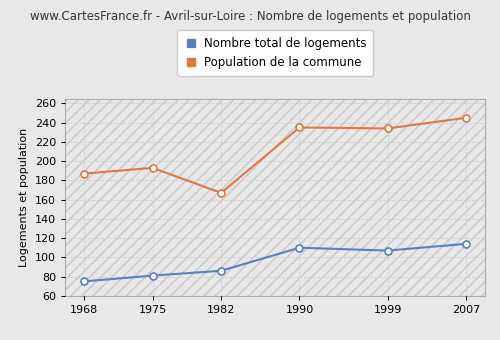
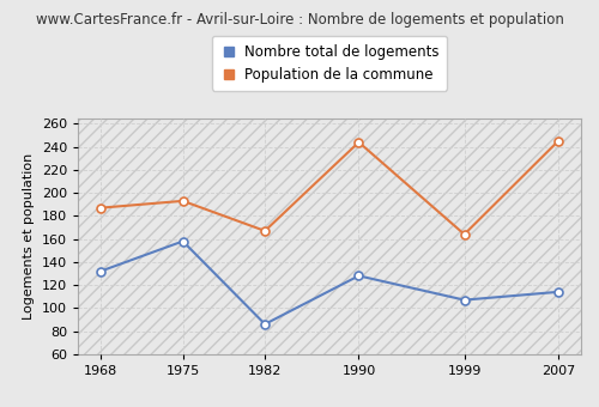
Nombre total de logements/1968: 75 -> 132
Nombre total de logements/1975: 81 -> 158
Nombre total de logements/1990: 110 -> 128
Population de la commune/1990: 235 -> 244
Population de la commune/1999: 234 -> 164
